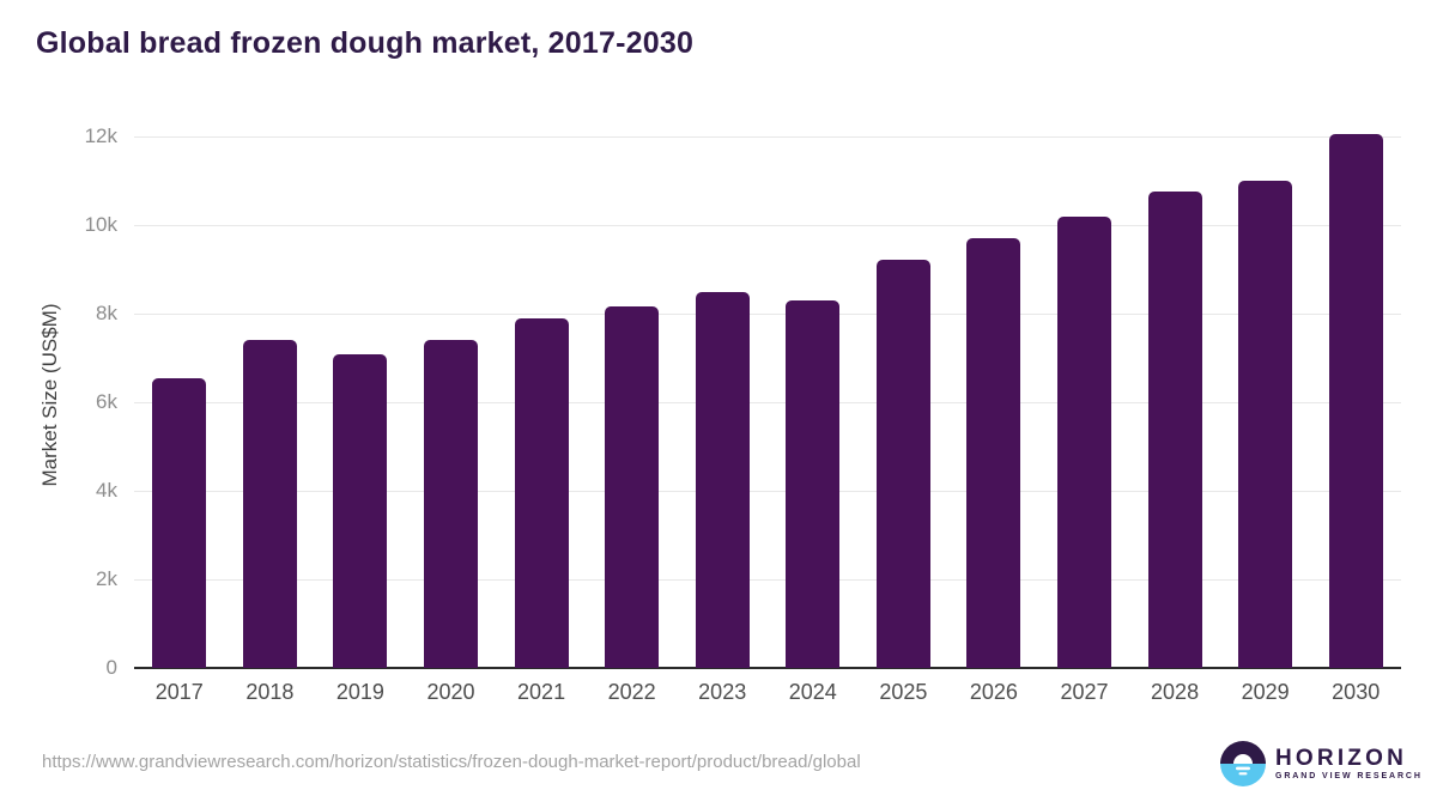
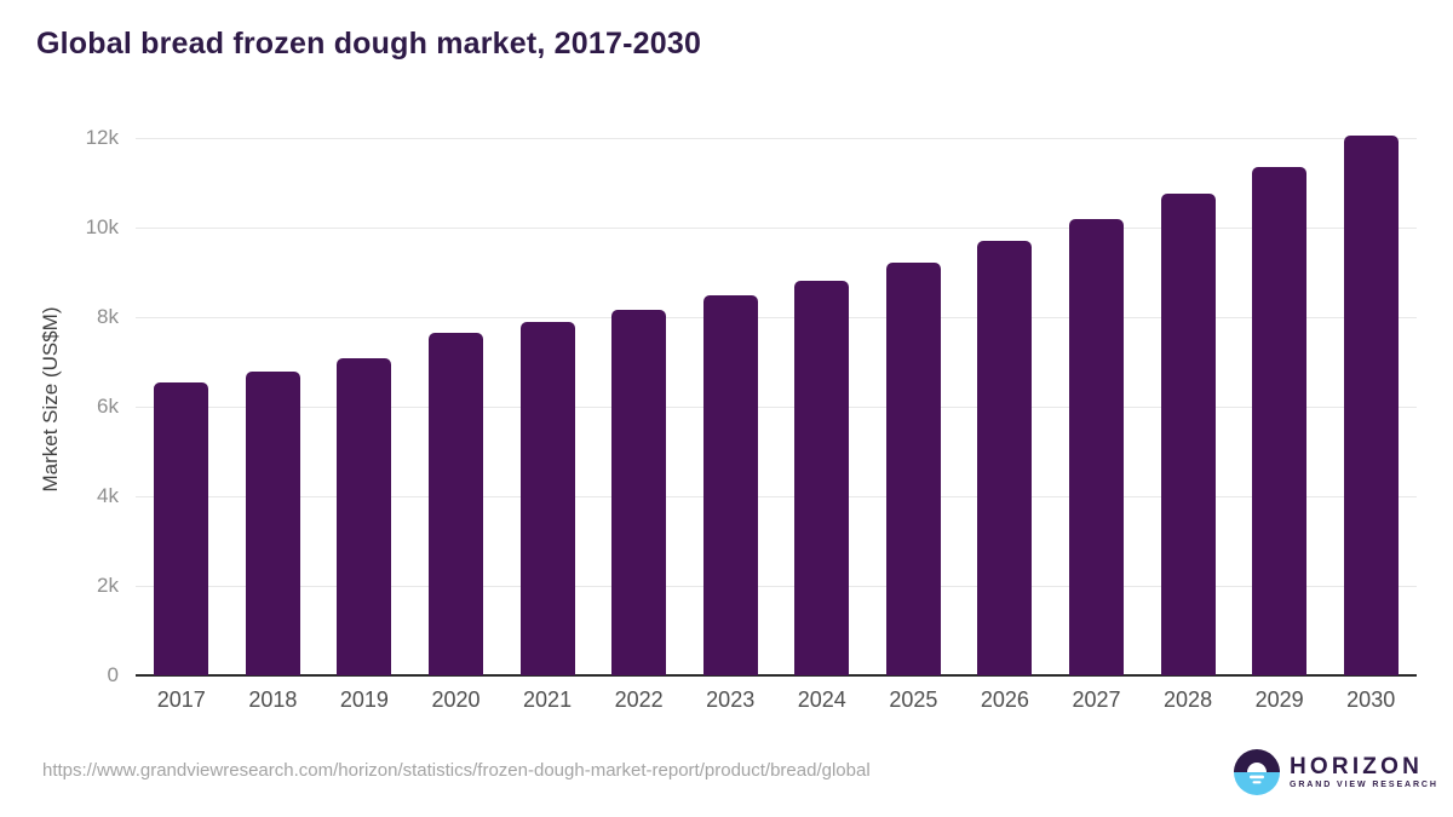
2018: 7.4k -> 6.8k
2020: 7.4k -> 7.7k
2024: 8.3k -> 8.8k
2029: 11.0k -> 11.4k
